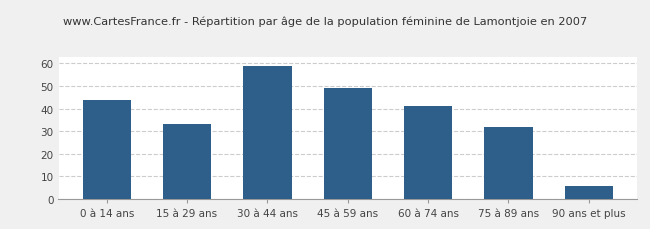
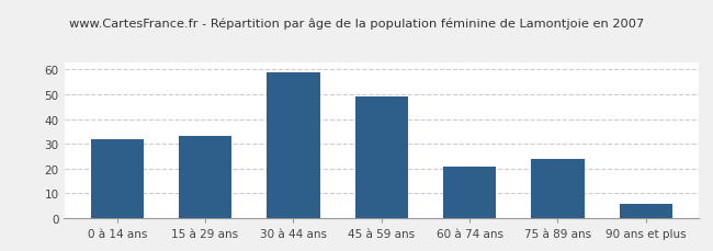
0 à 14 ans: 44 -> 32
60 à 74 ans: 41 -> 21
75 à 89 ans: 32 -> 24
